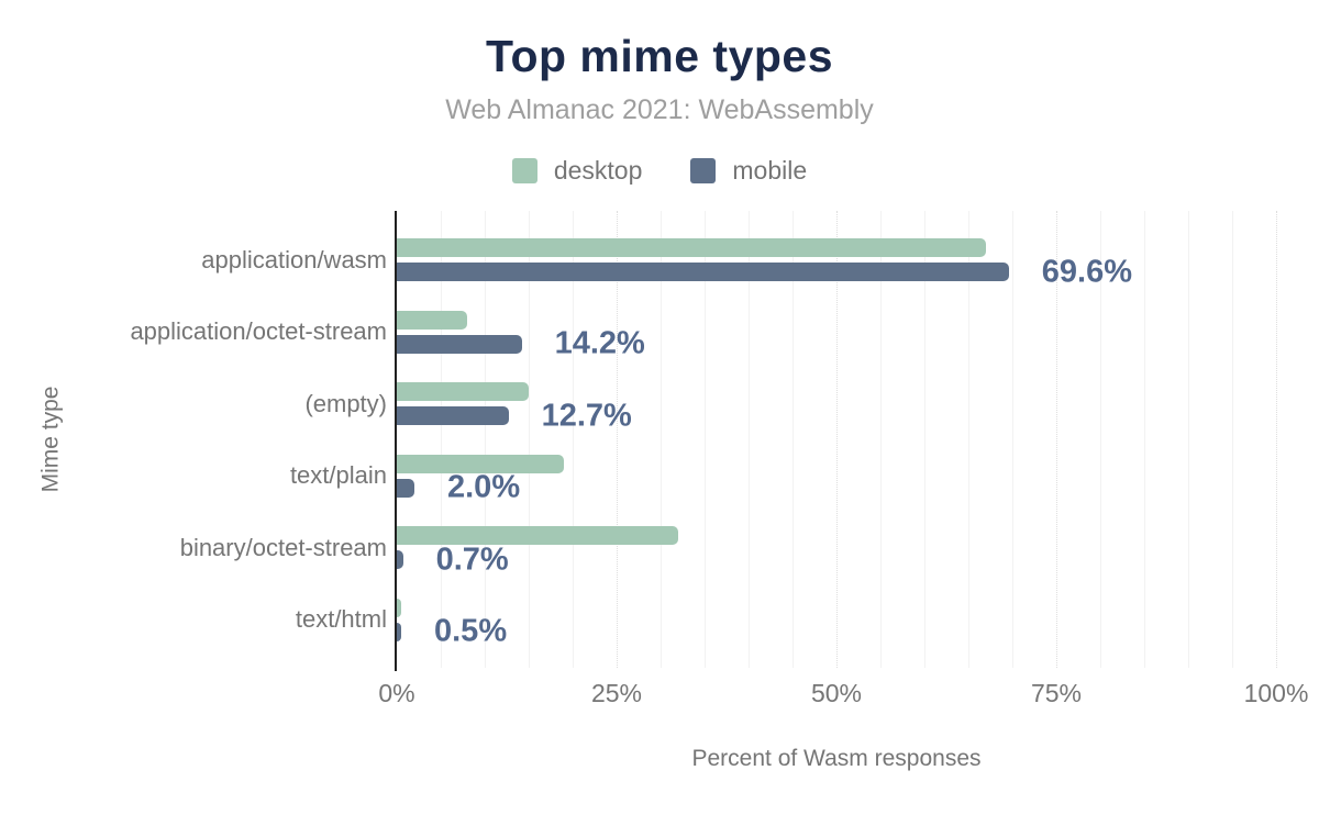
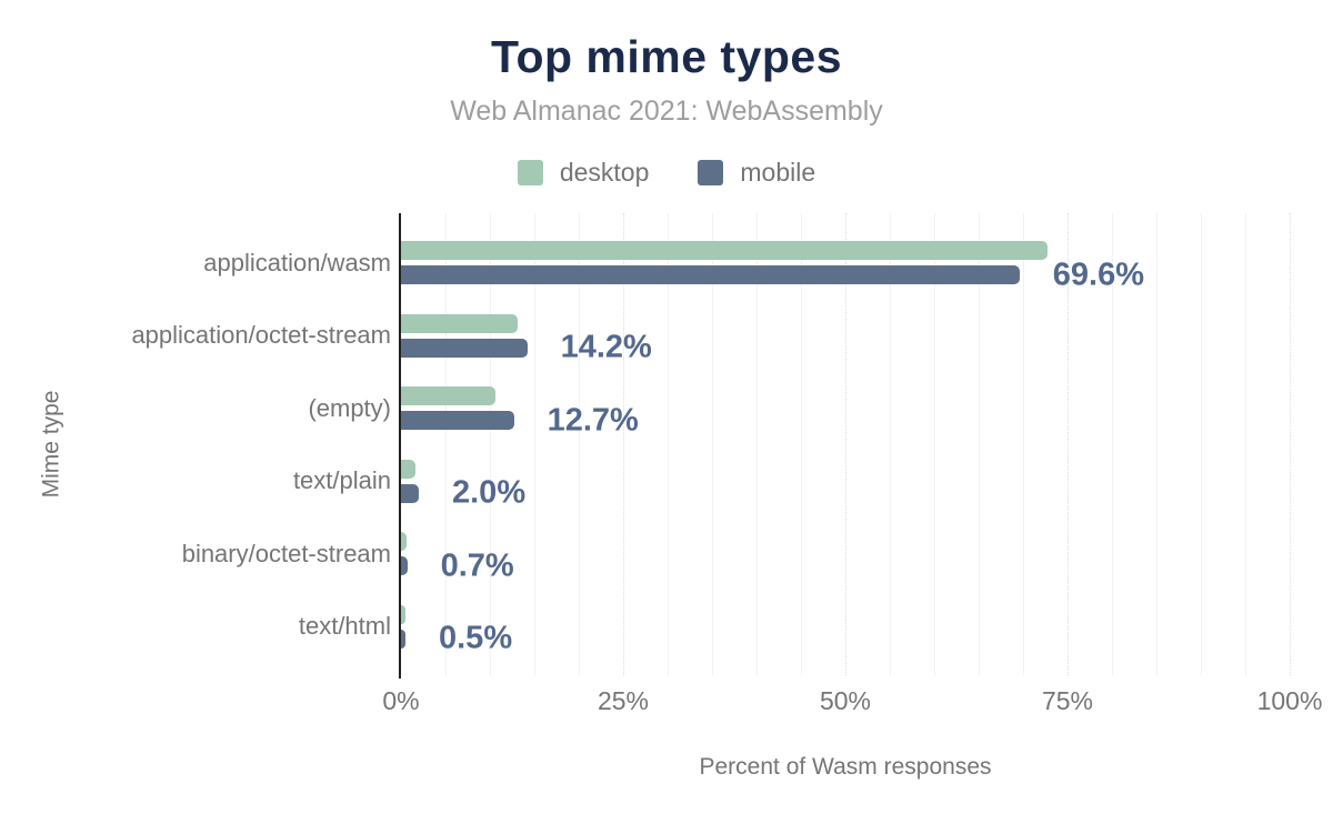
desktop/application/wasm: 67% -> 73%
desktop/application/octet-stream: 8% -> 13%
desktop/(empty): 15% -> 11%
desktop/text/plain: 19% -> 2%
desktop/binary/octet-stream: 32% -> 1%
